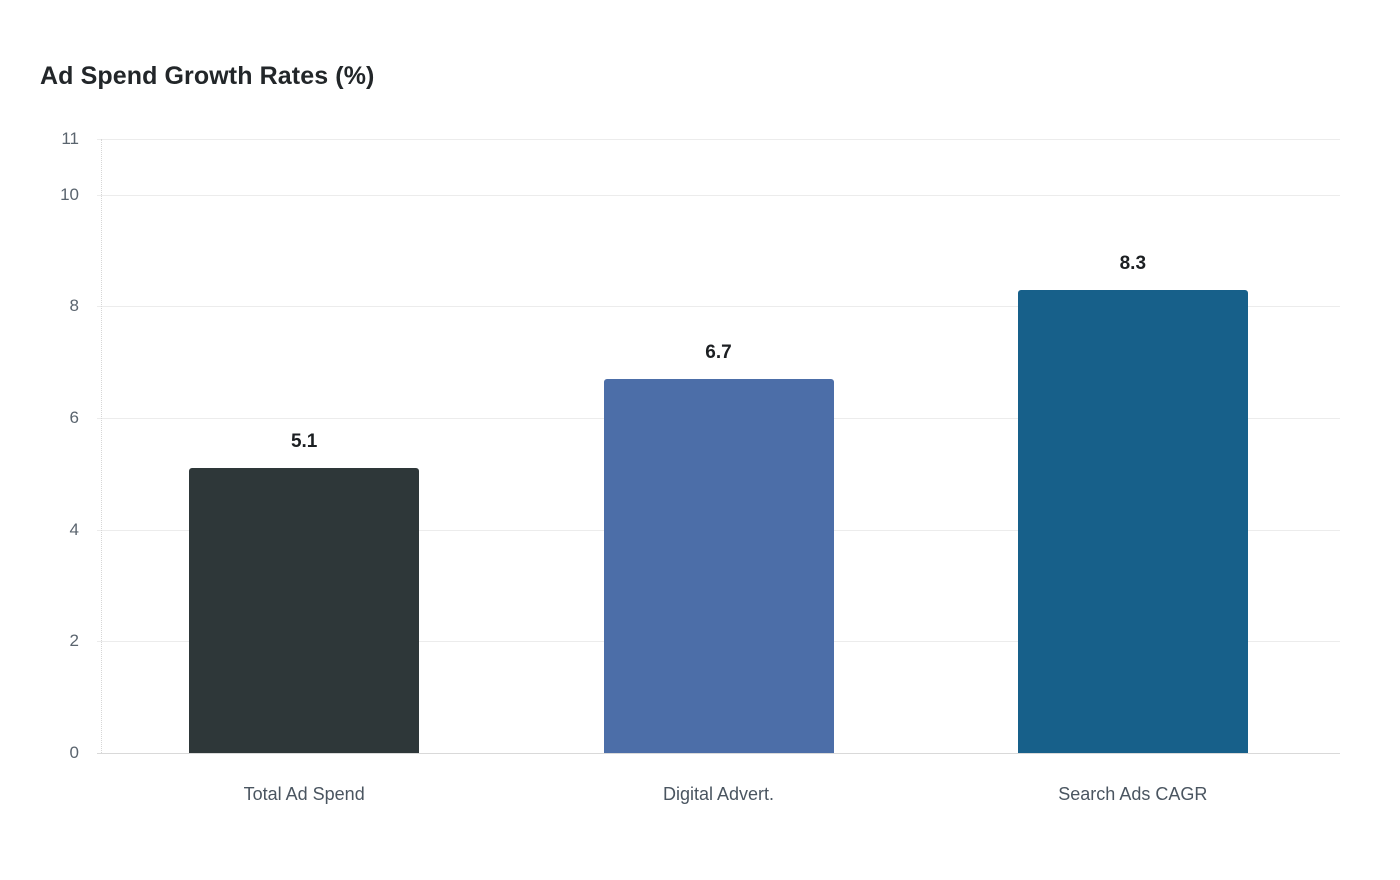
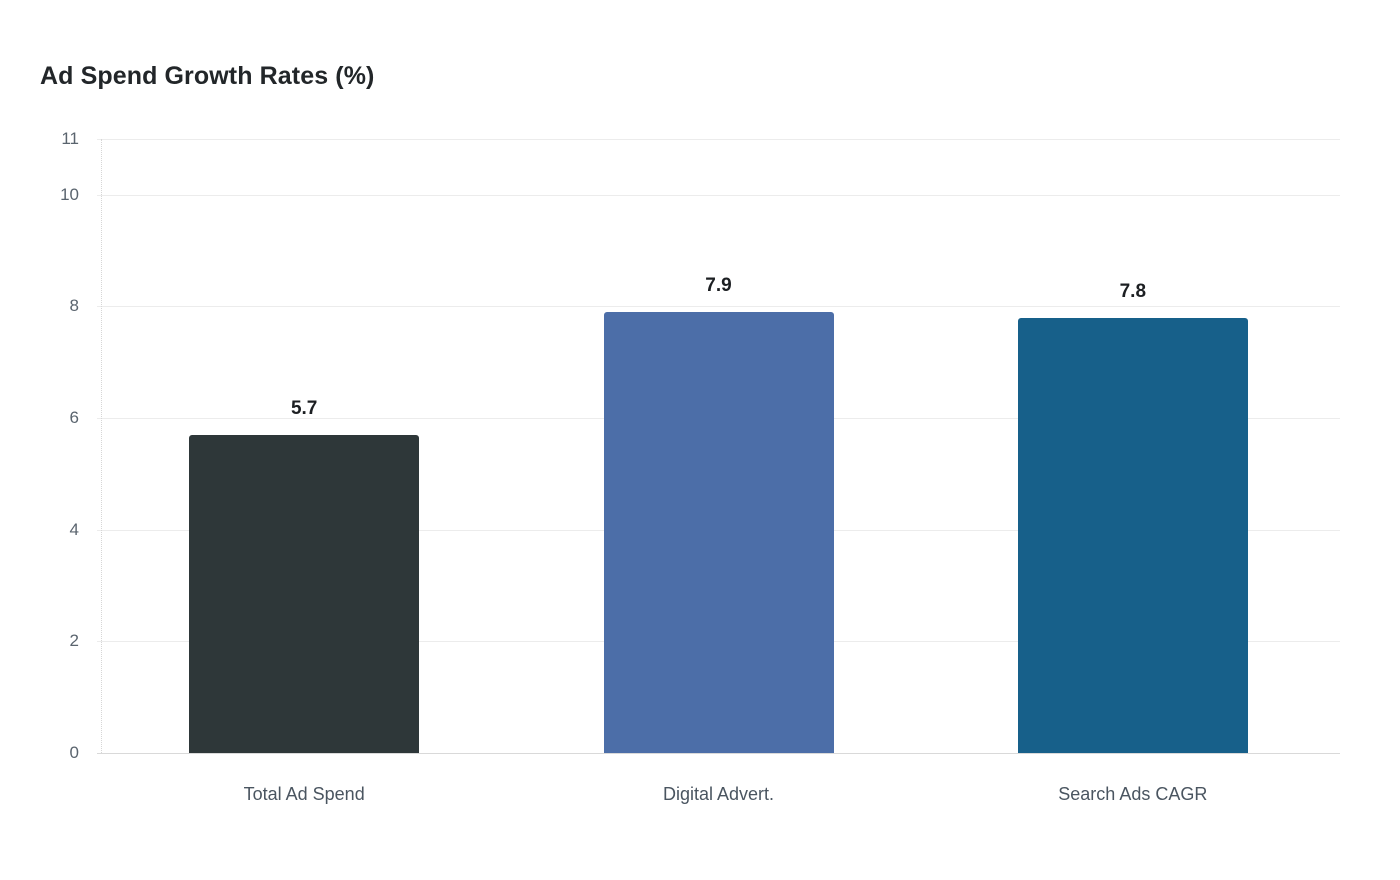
Total Ad Spend: 5.1 -> 5.7
Digital Advert.: 6.7 -> 7.9
Search Ads CAGR: 8.3 -> 7.8
